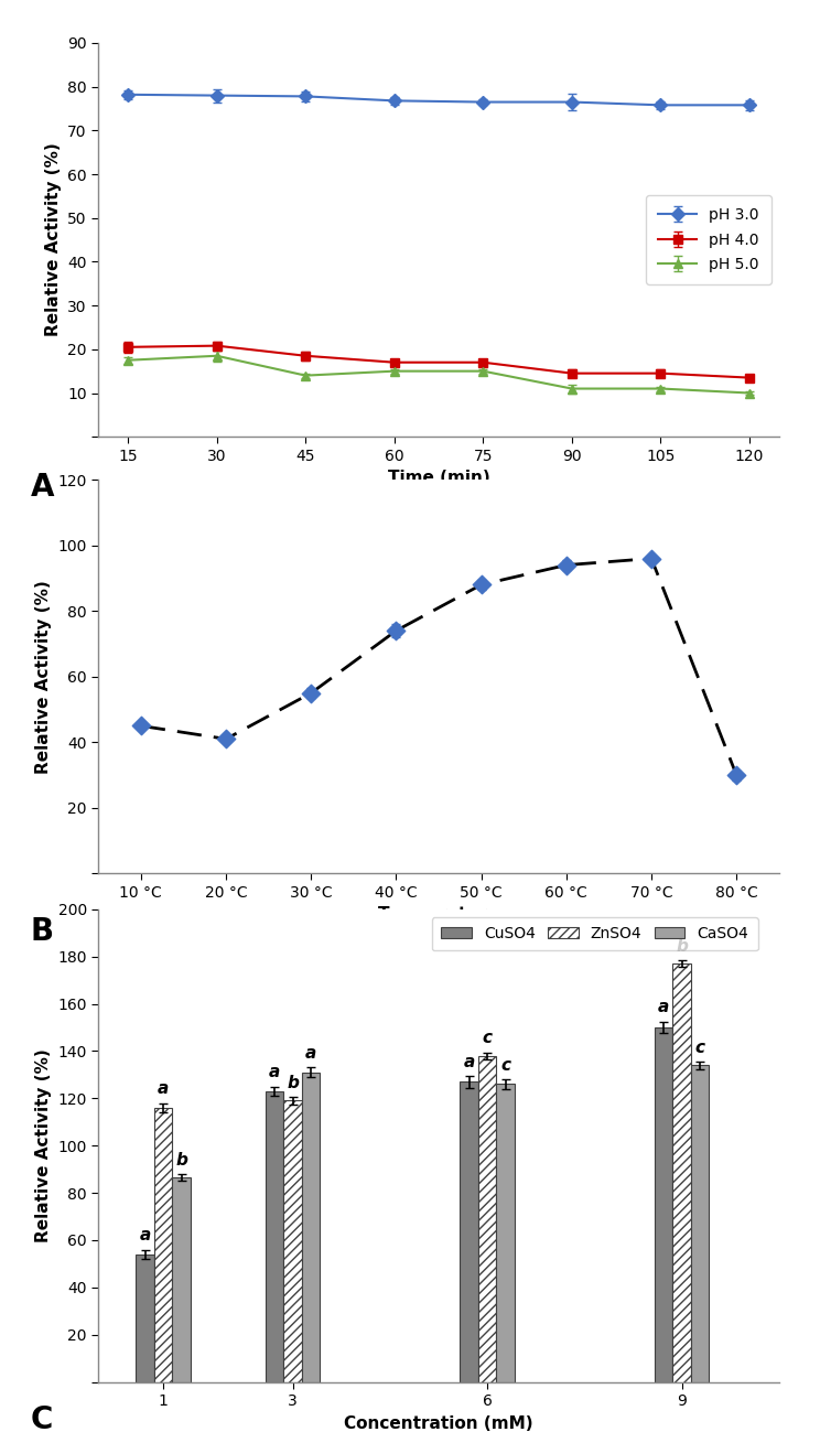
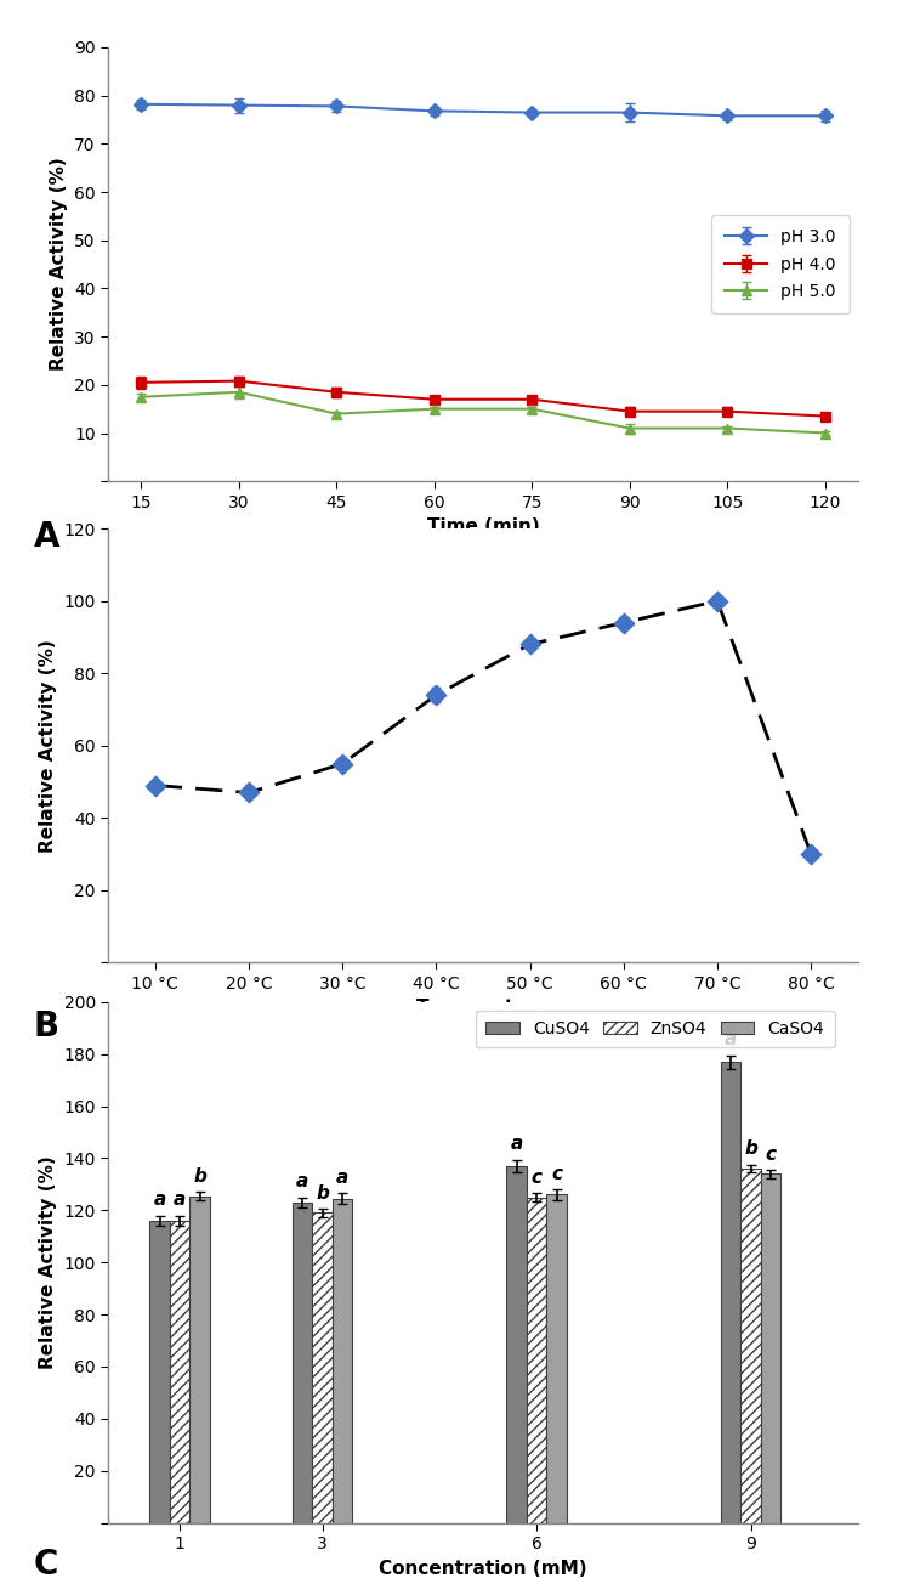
10 °C: 45 -> 49
20 °C: 41 -> 47
70 °C: 96 -> 100
CuSO4/1: 54 -> 116
CaSO4/1: 86.5 -> 125.5
CaSO4/3: 131.0 -> 124.5
CuSO4/6: 127 -> 137
ZnSO4/6: 138 -> 125
CuSO4/9: 150 -> 177
ZnSO4/9: 177 -> 136
